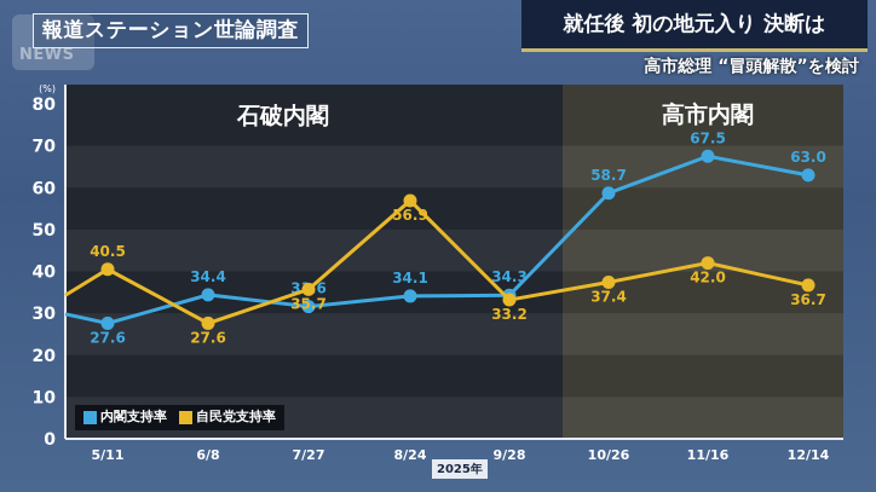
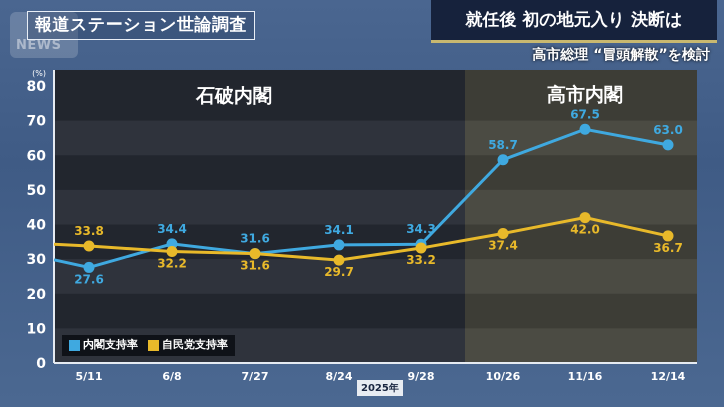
自民党支持率/5/11: 40.5 -> 33.8
自民党支持率/6/8: 27.6 -> 32.2
自民党支持率/7/27: 35.7 -> 31.6
自民党支持率/8/24: 56.9 -> 29.7
